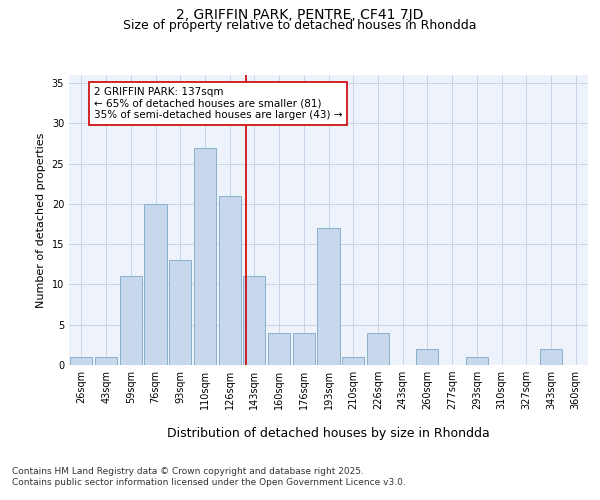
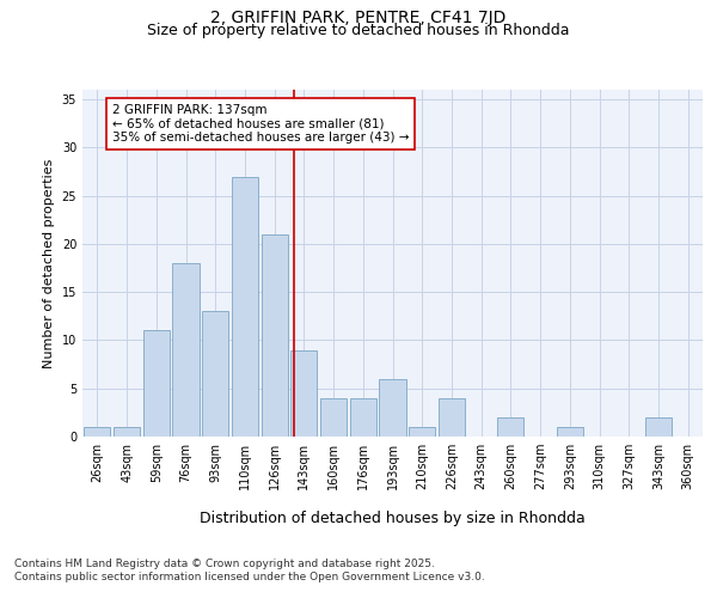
76sqm: 20 -> 18
143sqm: 11 -> 9
193sqm: 17 -> 6
